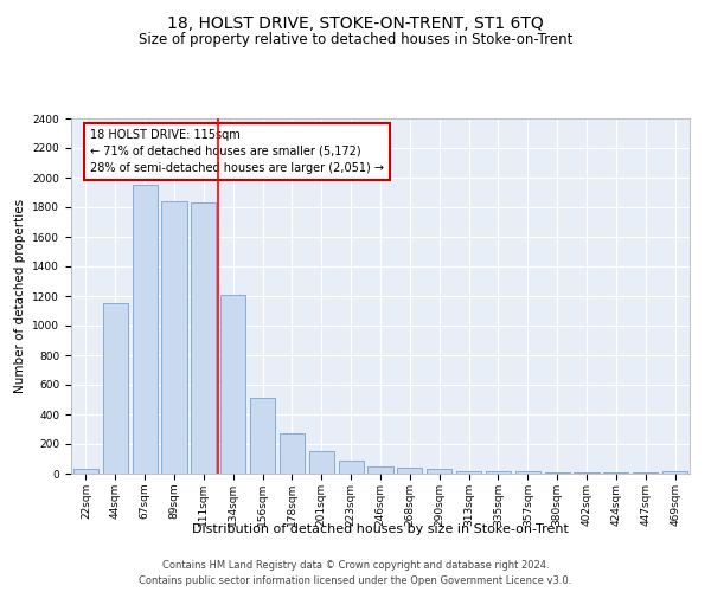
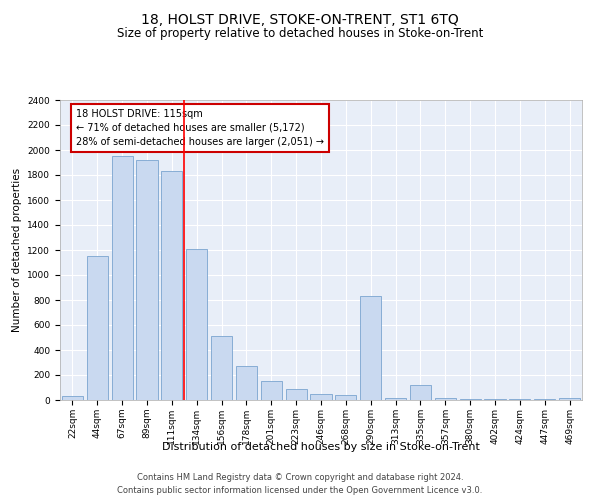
89sqm: 1840 -> 1920
290sqm: 40 -> 830
335sqm: 20 -> 120
